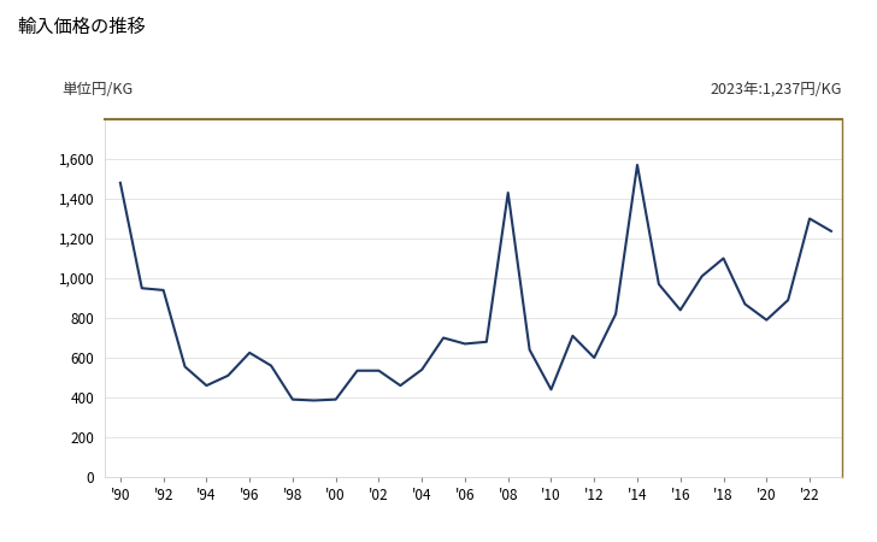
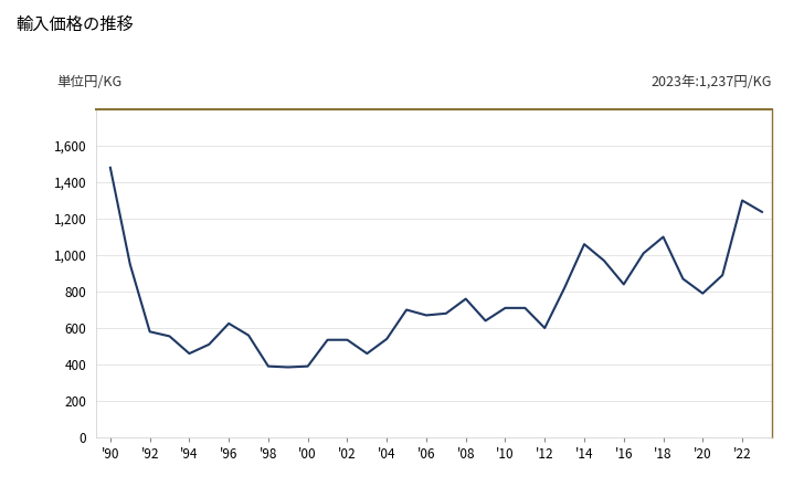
'92: 940 -> 580
'08: 1,430 -> 760
'10: 440 -> 710
'14: 1,570 -> 1,060
